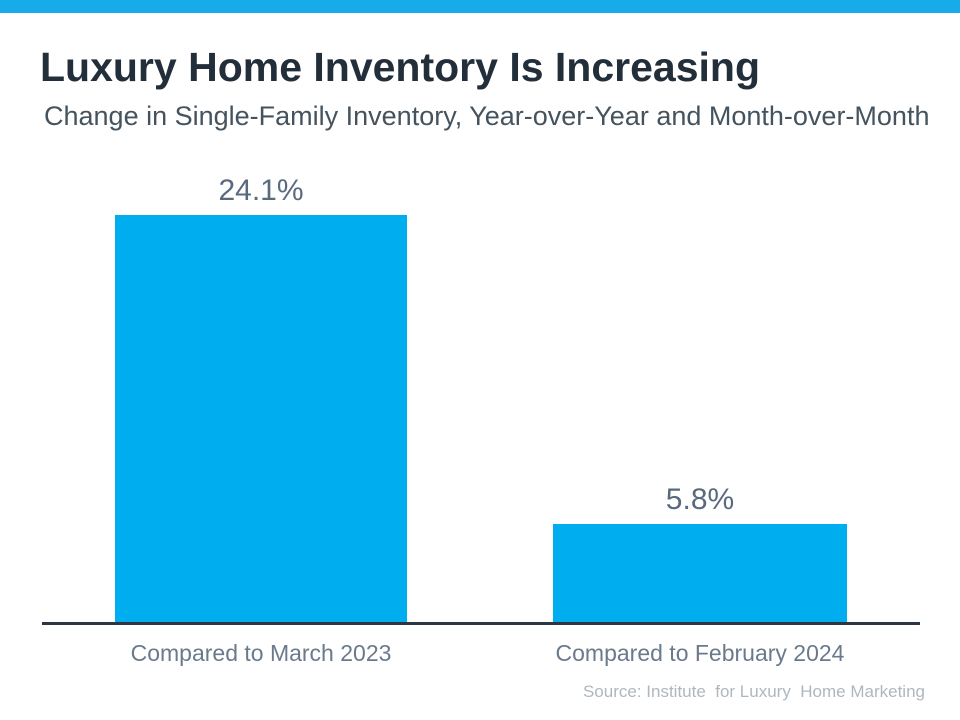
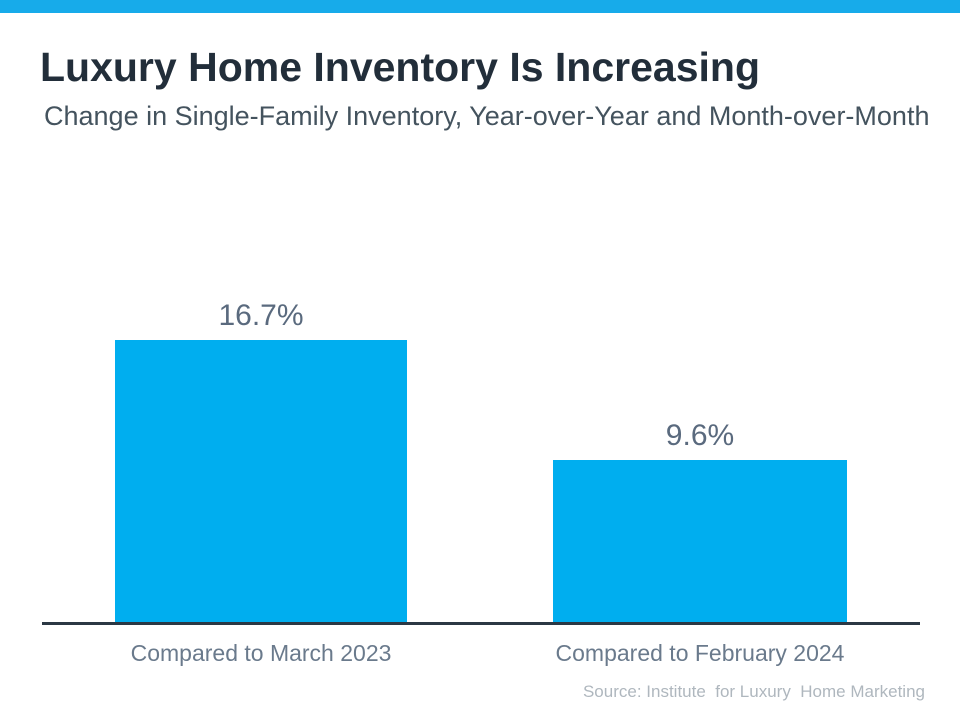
Compared to March 2023: 24.1% -> 16.7%
Compared to February 2024: 5.8% -> 9.6%
